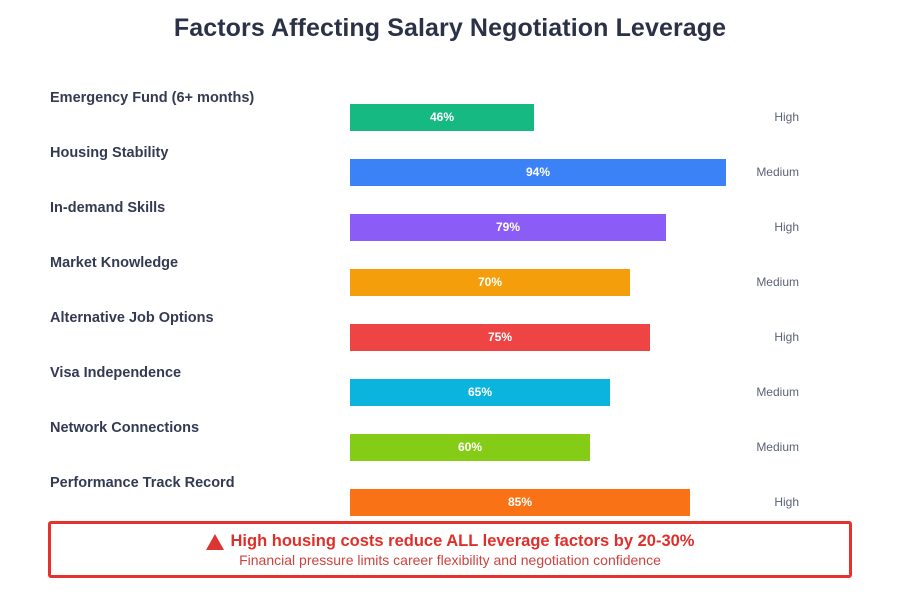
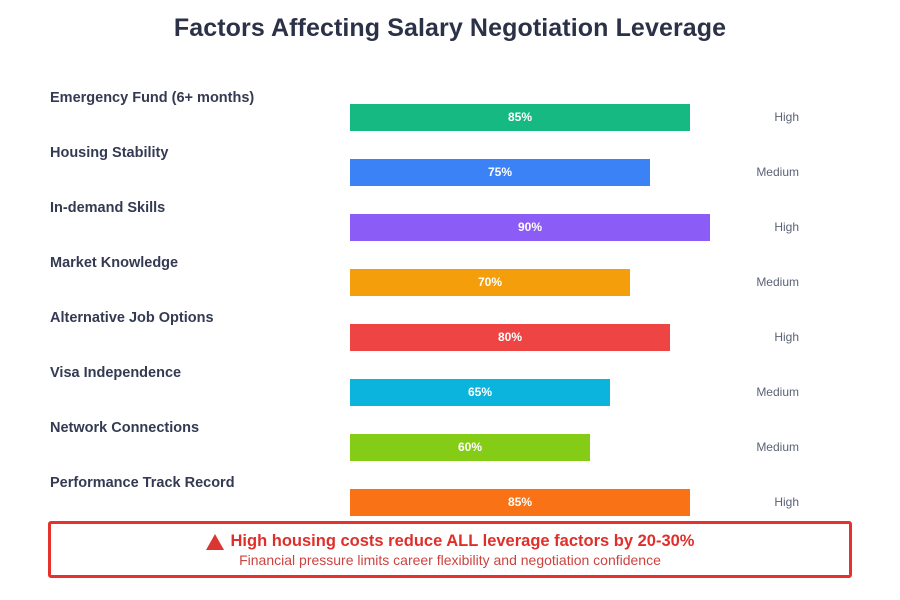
Emergency Fund (6+ months): 46% -> 85%
Housing Stability: 94% -> 75%
In-demand Skills: 79% -> 90%
Alternative Job Options: 75% -> 80%
